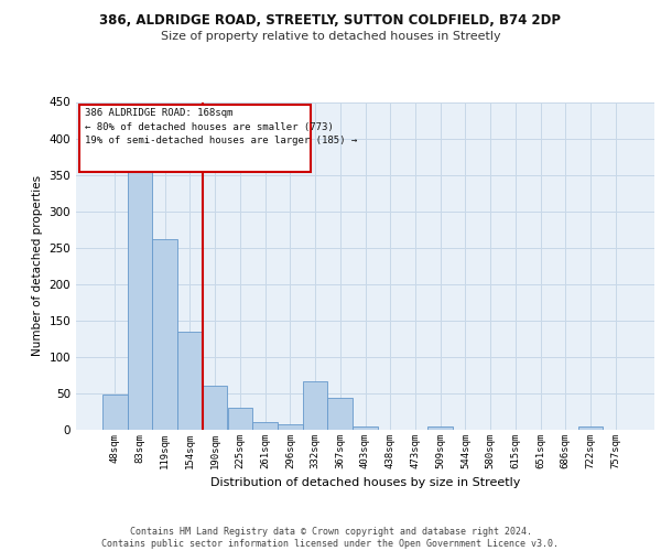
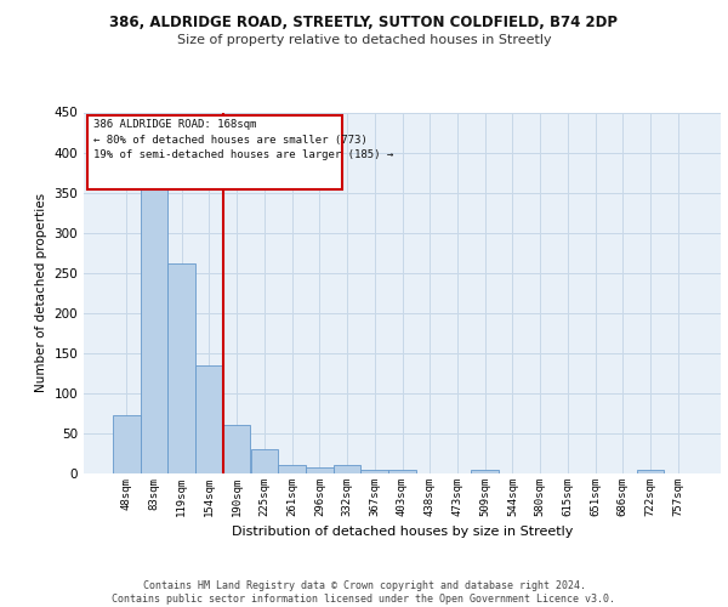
48sqm: 48 -> 72
332sqm: 66 -> 11
367sqm: 44 -> 5
